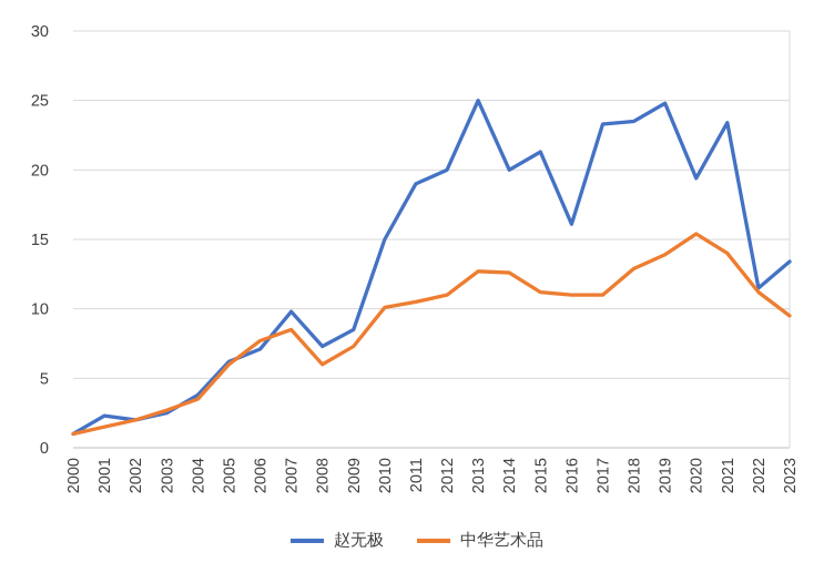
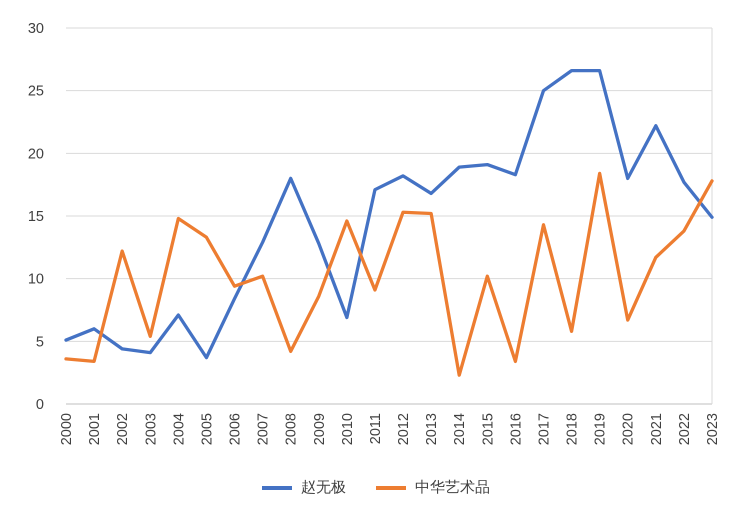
赵无极/2000: 1.0 -> 5.1
中华艺术品/2000: 1.0 -> 3.6
赵无极/2001: 2.3 -> 6.0
中华艺术品/2001: 1.5 -> 3.4
赵无极/2002: 2.0 -> 4.4
中华艺术品/2002: 2.0 -> 12.2
赵无极/2003: 2.5 -> 4.1
中华艺术品/2003: 2.7 -> 5.4
赵无极/2004: 3.8 -> 7.1
中华艺术品/2004: 3.5 -> 14.8
赵无极/2005: 6.2 -> 3.7
中华艺术品/2005: 6.0 -> 13.3
赵无极/2006: 7.1 -> 8.4
中华艺术品/2006: 7.7 -> 9.4
赵无极/2007: 9.8 -> 12.9
中华艺术品/2007: 8.5 -> 10.2
赵无极/2008: 7.3 -> 18.0
中华艺术品/2008: 6.0 -> 4.2
赵无极/2009: 8.5 -> 12.8
中华艺术品/2009: 7.3 -> 8.6
赵无极/2010: 15.0 -> 6.9
中华艺术品/2010: 10.1 -> 14.6
赵无极/2011: 19.0 -> 17.1
中华艺术品/2011: 10.5 -> 9.1
赵无极/2012: 20.0 -> 18.2
中华艺术品/2012: 11.0 -> 15.3
赵无极/2013: 25.0 -> 16.8
中华艺术品/2013: 12.7 -> 15.2
赵无极/2014: 20.0 -> 18.9
中华艺术品/2014: 12.6 -> 2.3
赵无极/2015: 21.3 -> 19.1
中华艺术品/2015: 11.2 -> 10.2
赵无极/2016: 16.1 -> 18.3
中华艺术品/2016: 11.0 -> 3.4
赵无极/2017: 23.3 -> 25.0
中华艺术品/2017: 11.0 -> 14.3
赵无极/2018: 23.5 -> 26.6
中华艺术品/2018: 12.9 -> 5.8
赵无极/2019: 24.8 -> 26.6
中华艺术品/2019: 13.9 -> 18.4
赵无极/2020: 19.4 -> 18.0
中华艺术品/2020: 15.4 -> 6.7
赵无极/2021: 23.4 -> 22.2
中华艺术品/2021: 14.0 -> 11.7
赵无极/2022: 11.5 -> 17.7
中华艺术品/2022: 11.2 -> 13.8
赵无极/2023: 13.4 -> 14.9
中华艺术品/2023: 9.5 -> 17.8
